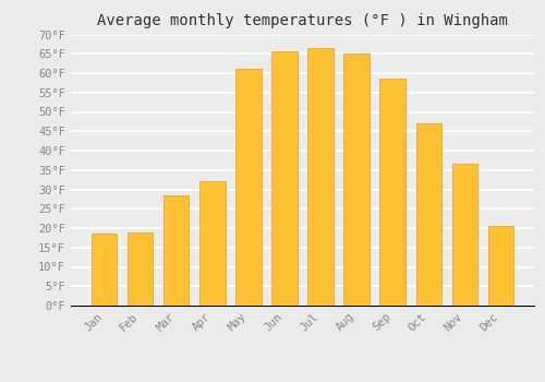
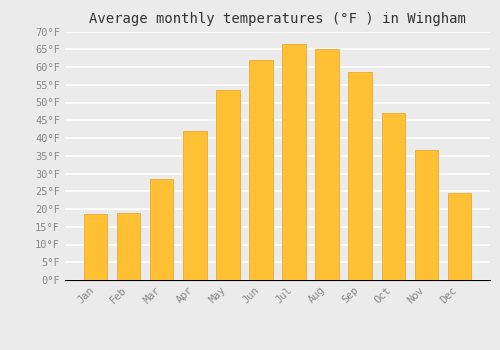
Apr: 32.0°F -> 42.0°F
May: 61.0°F -> 53.5°F
Jun: 65.5°F -> 62.0°F
Dec: 20.5°F -> 24.5°F
